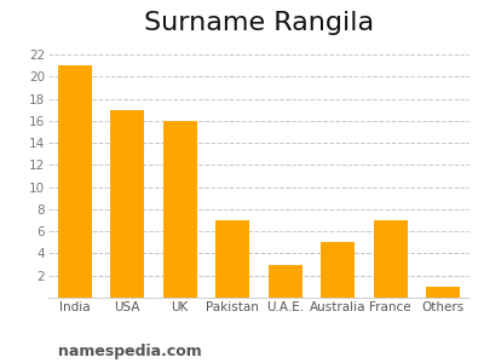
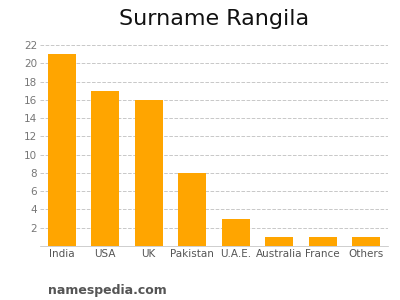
Pakistan: 7 -> 8
Australia: 5 -> 1
France: 7 -> 1
